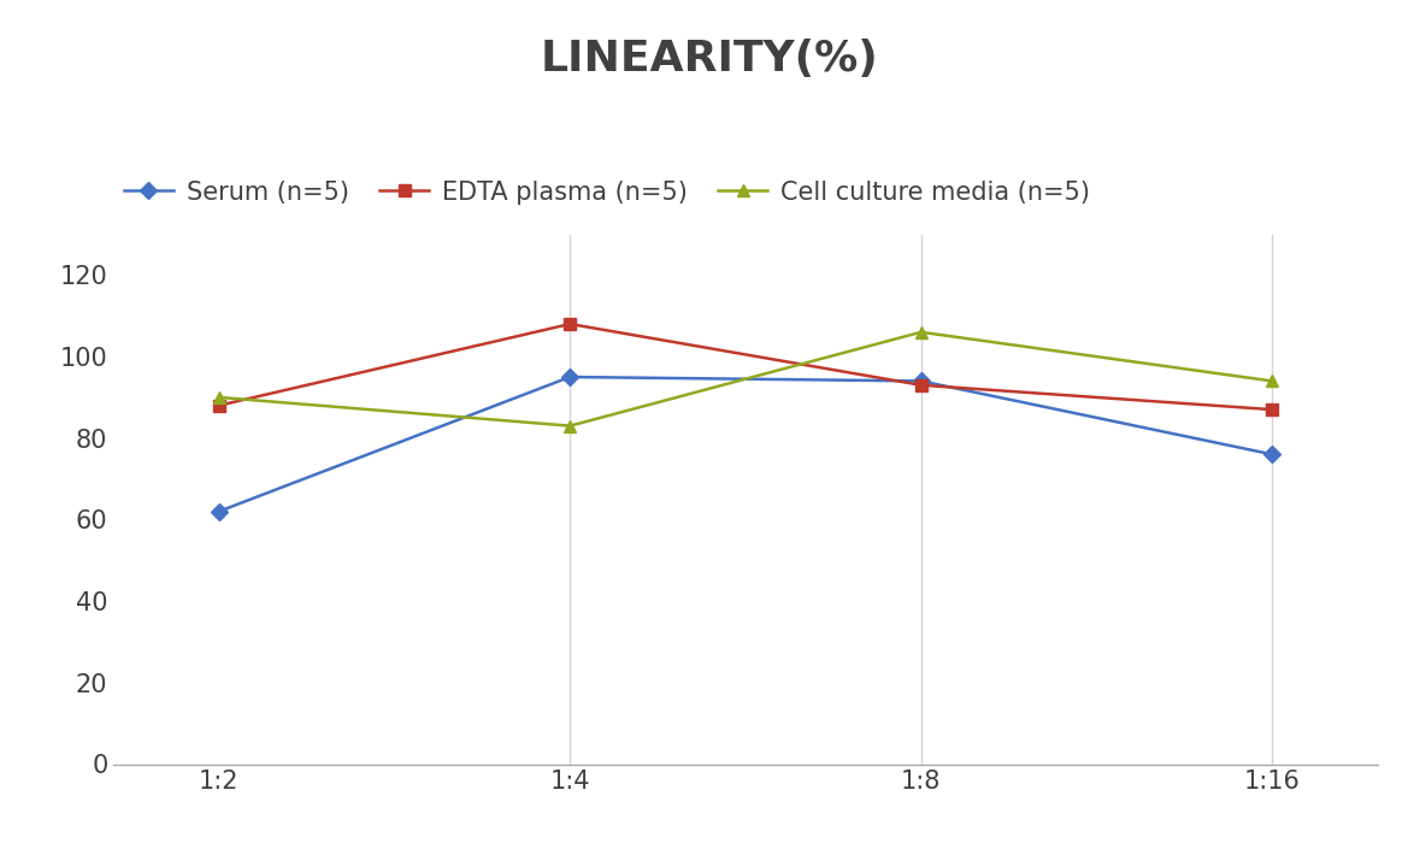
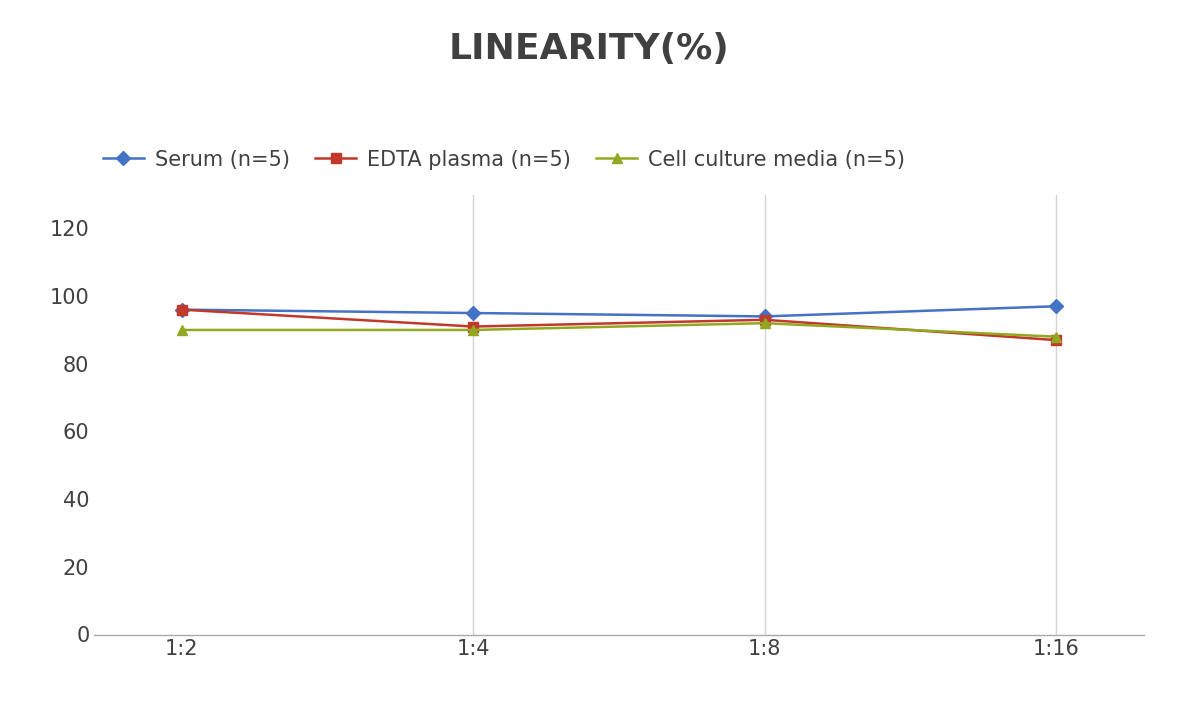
Serum (n=5)/1:2: 62 -> 96
EDTA plasma (n=5)/1:2: 88 -> 96
EDTA plasma (n=5)/1:4: 108 -> 91
Cell culture media (n=5)/1:4: 83 -> 90
Cell culture media (n=5)/1:8: 106 -> 92
Serum (n=5)/1:16: 76 -> 97
Cell culture media (n=5)/1:16: 94 -> 88
